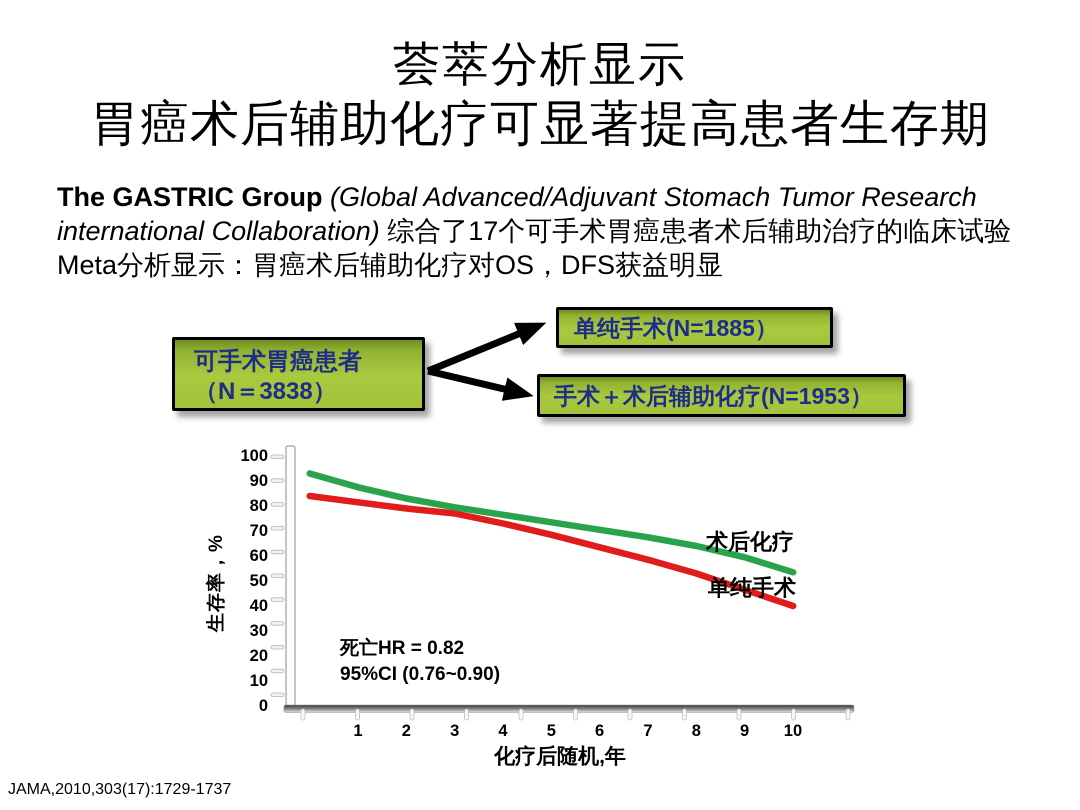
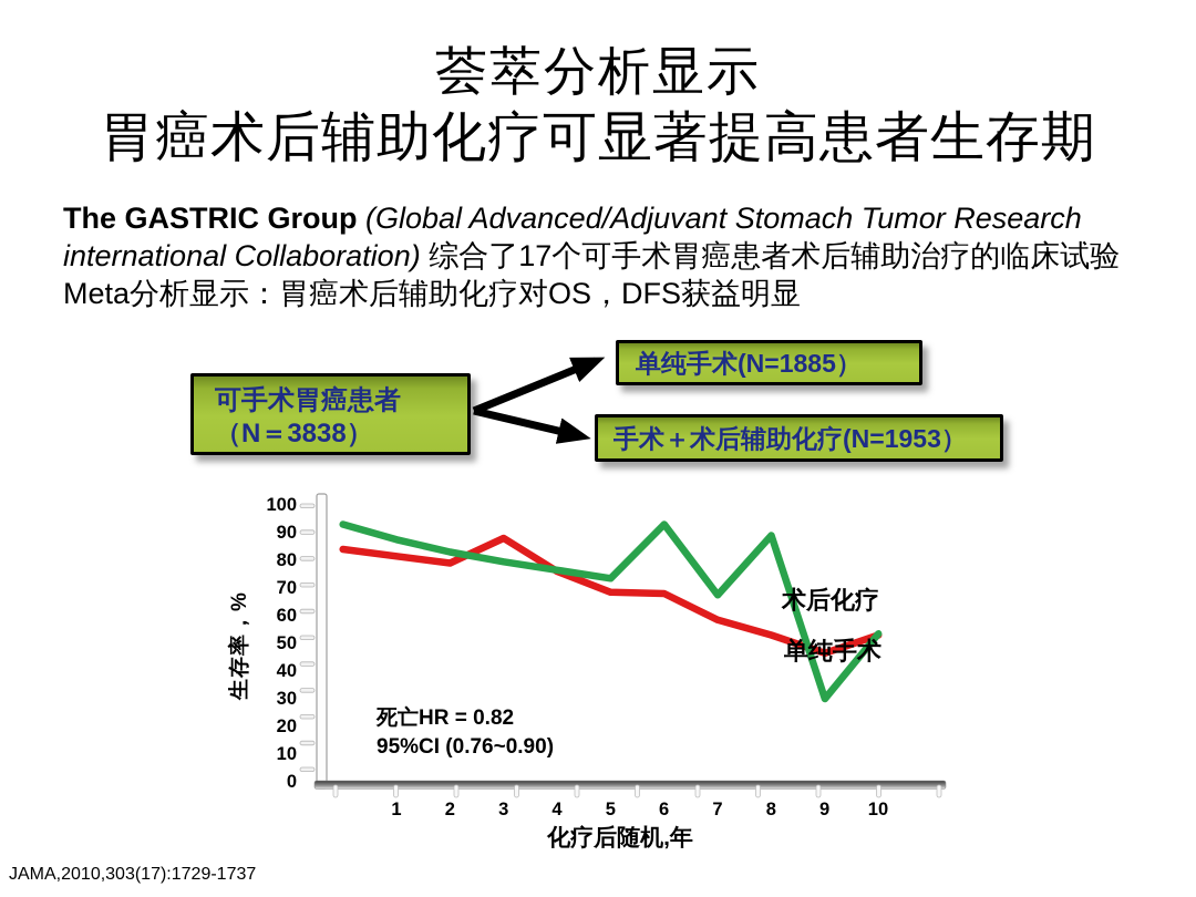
单纯手术/3: 77 -> 88
单纯手术/4: 73 -> 76
术后化疗/6: 70 -> 93
单纯手术/6: 64 -> 68
术后化疗/8: 64 -> 89
术后化疗/9: 60 -> 30
单纯手术/10: 40 -> 53
